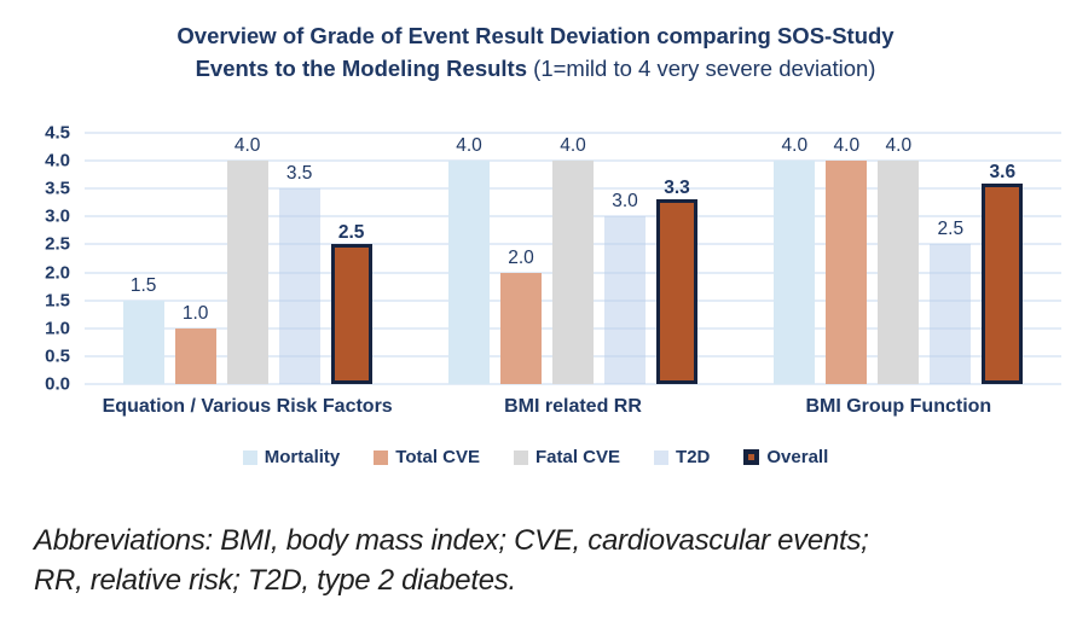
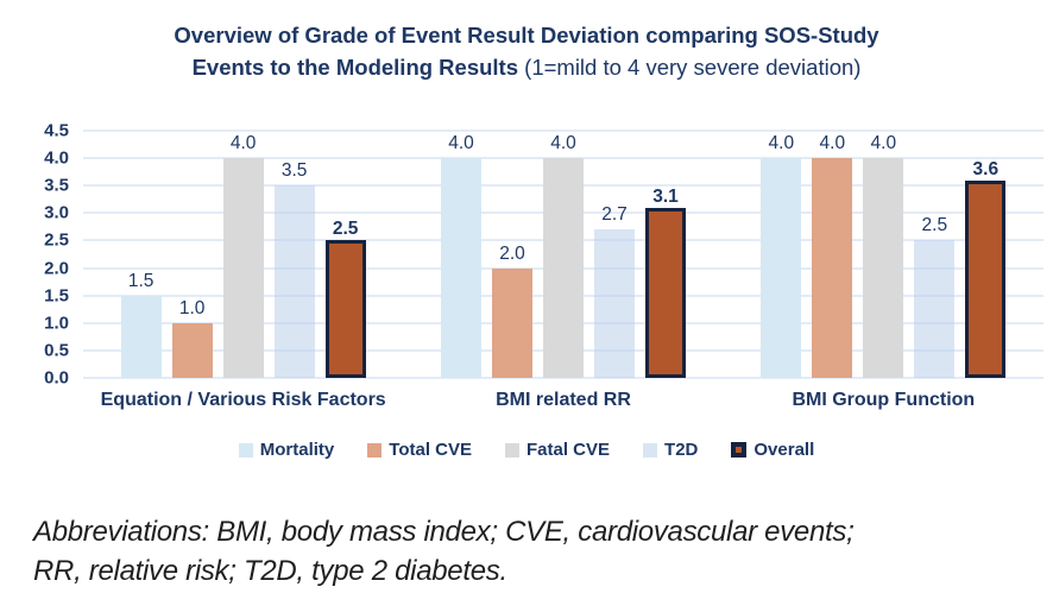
T2D/BMI related RR: 3.0 -> 2.7
Overall/BMI related RR: 3.3 -> 3.1
